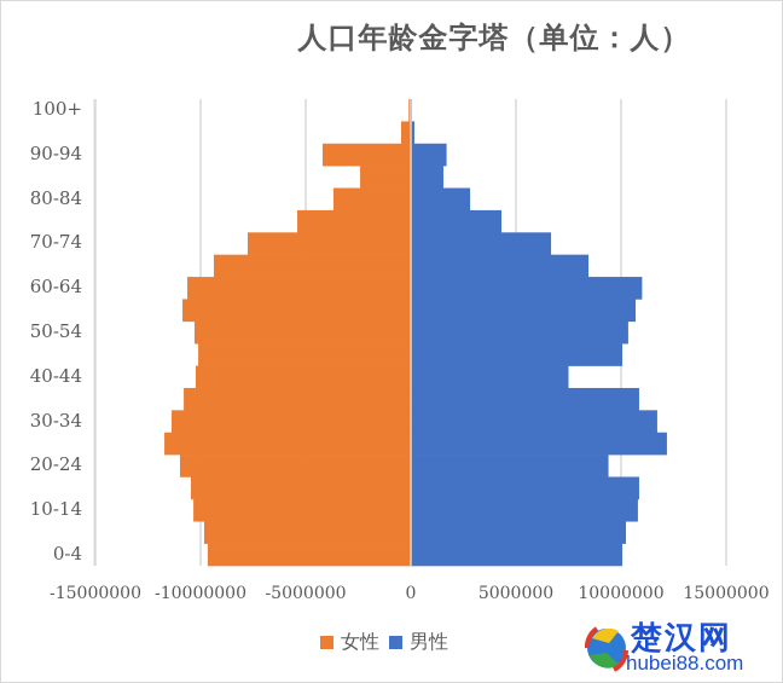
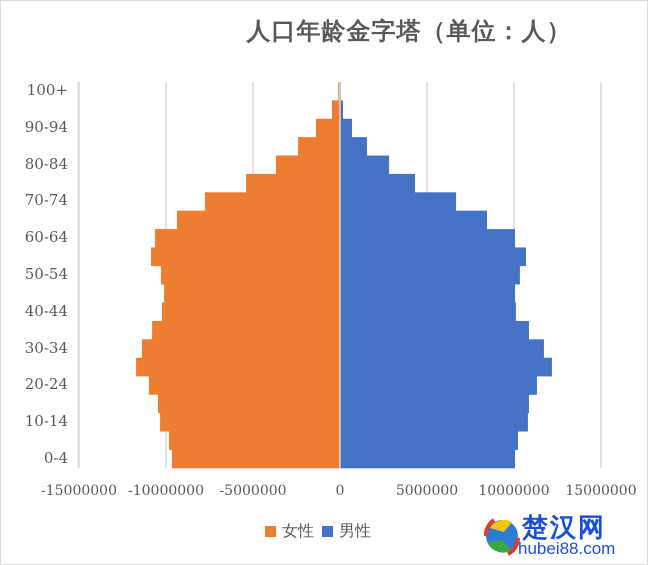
男性/20-24: 9400000 -> 11300000
男性/40-44: 7500000 -> 10100000
男性/60-64: 11000000 -> 10100000
女性/90-94: -4200000 -> -1400000
男性/90-94: 1700000 -> 700000
